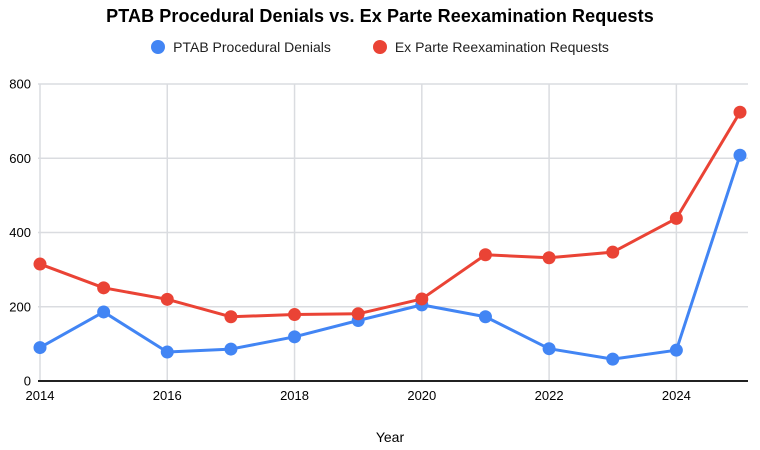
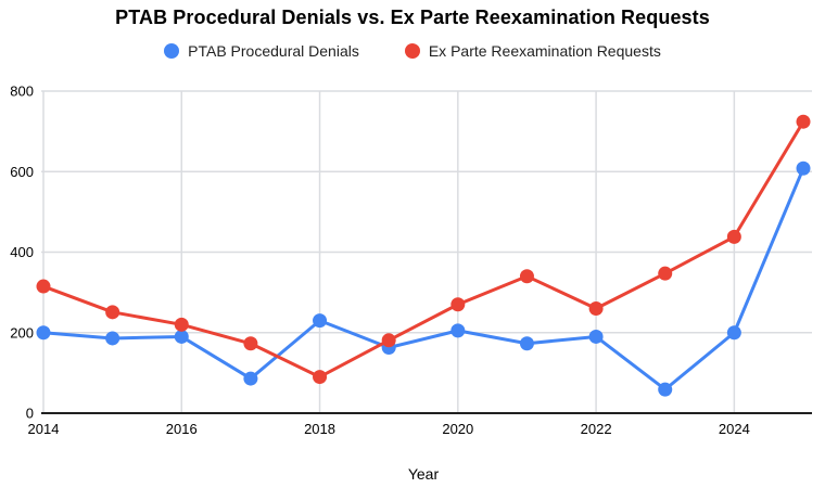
PTAB Procedural Denials/2014: 90 -> 200
PTAB Procedural Denials/2016: 80 -> 190
PTAB Procedural Denials/2018: 120 -> 230
Ex Parte Reexamination Requests/2018: 180 -> 90
Ex Parte Reexamination Requests/2020: 220 -> 270
PTAB Procedural Denials/2022: 90 -> 190
Ex Parte Reexamination Requests/2022: 330 -> 260
PTAB Procedural Denials/2024: 80 -> 200
